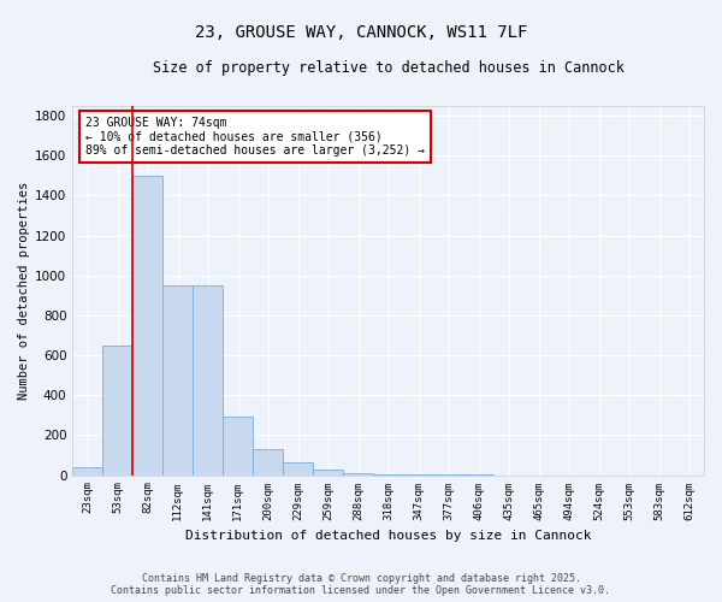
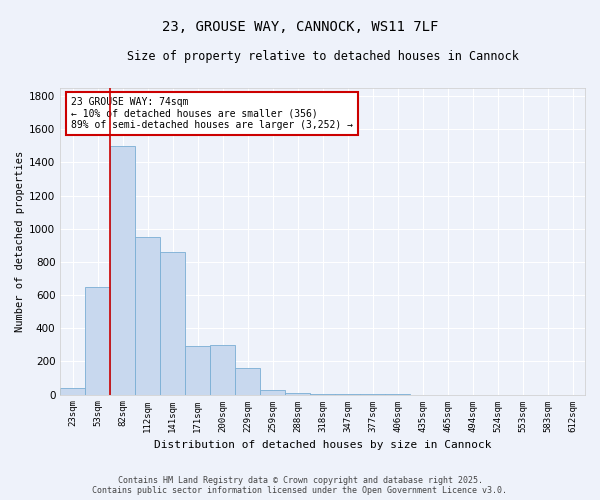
141sqm: 950 -> 860
200sqm: 130 -> 300
229sqm: 60 -> 160
